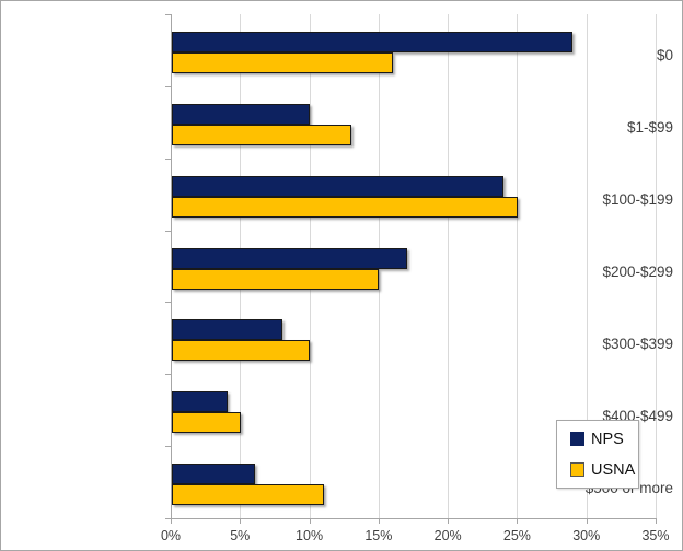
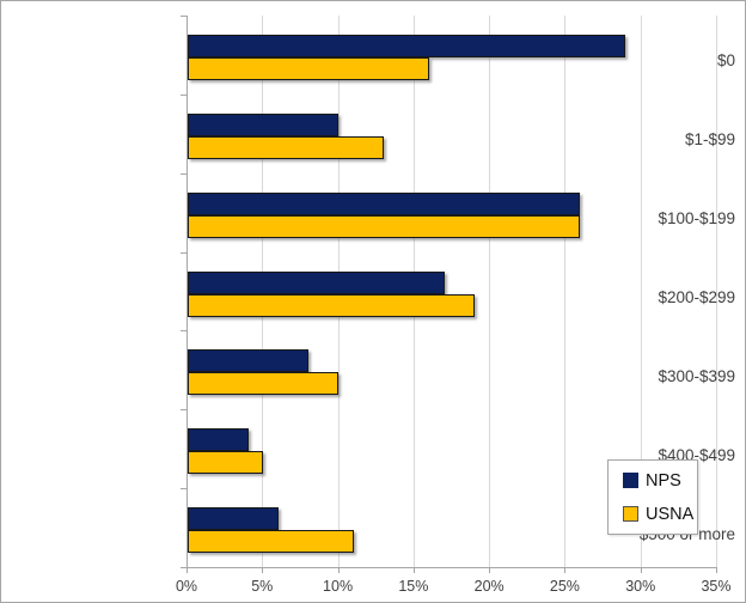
NPS/$100-$199: 24% -> 26%
USNA/$100-$199: 25% -> 26%
USNA/$200-$299: 15% -> 19%
